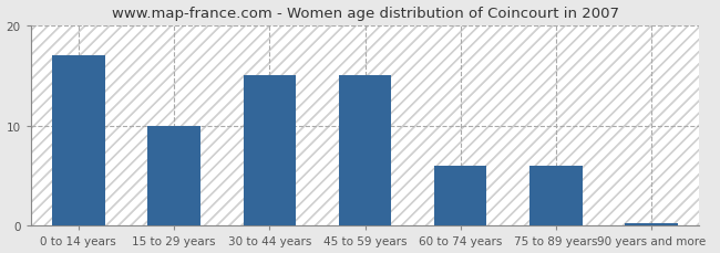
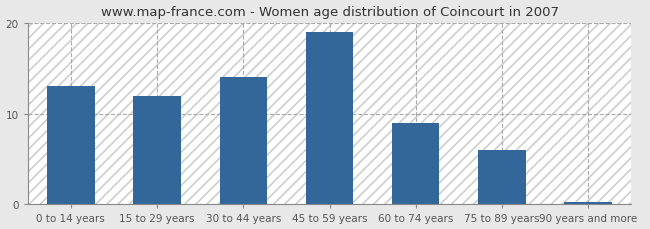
0 to 14 years: 17.0 -> 13.0
15 to 29 years: 10.0 -> 12.0
30 to 44 years: 15.0 -> 14.0
45 to 59 years: 15.0 -> 19.0
60 to 74 years: 6.0 -> 9.0
